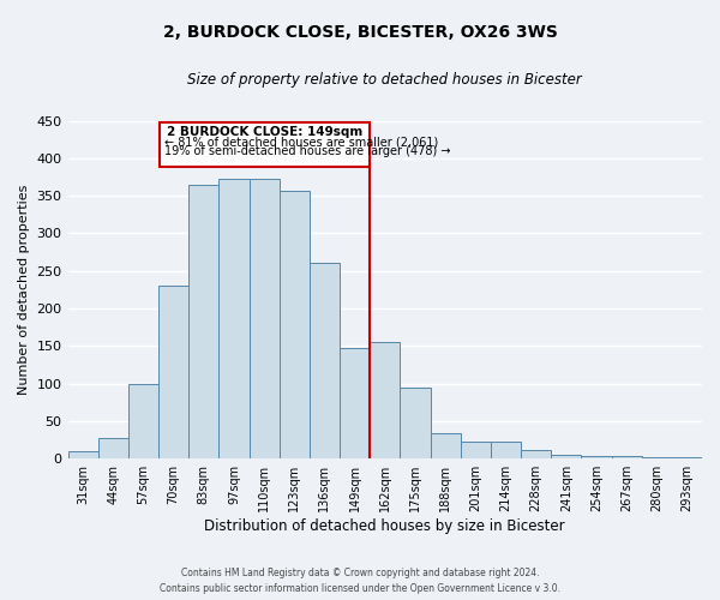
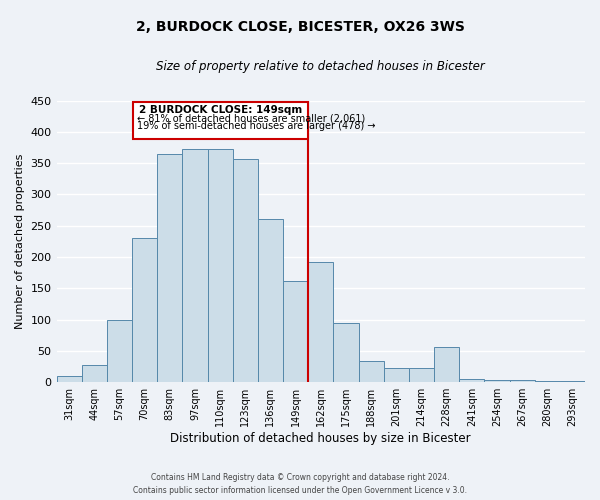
149sqm: 148 -> 162
162sqm: 155 -> 192
228sqm: 11 -> 56
